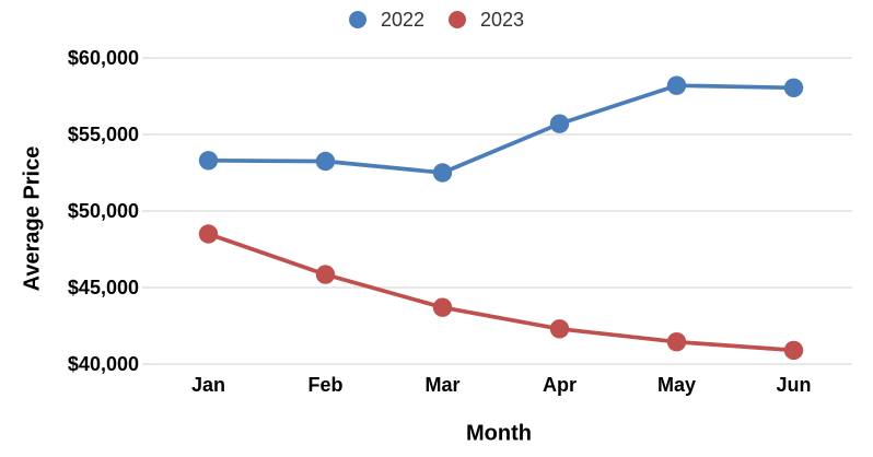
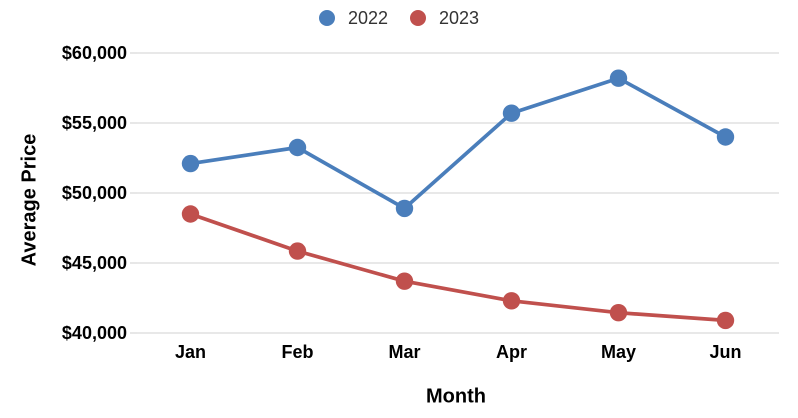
2022/Jan: $53300 -> $52100
2022/Mar: $52500 -> $48900
2022/Jun: $58000 -> $54000
